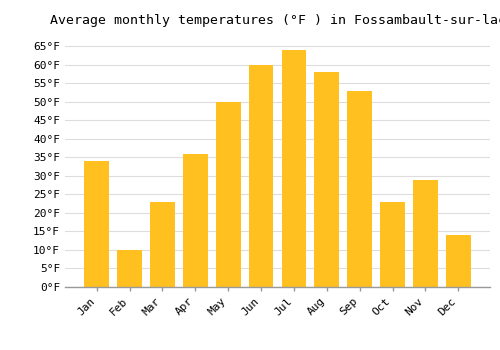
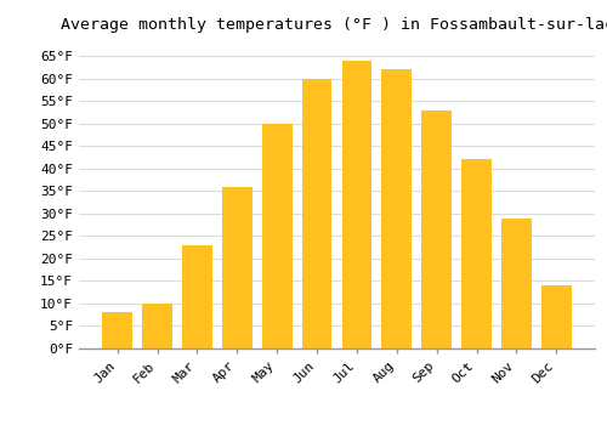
Jan: 34°F -> 8°F
Aug: 58°F -> 62°F
Oct: 23°F -> 42°F
